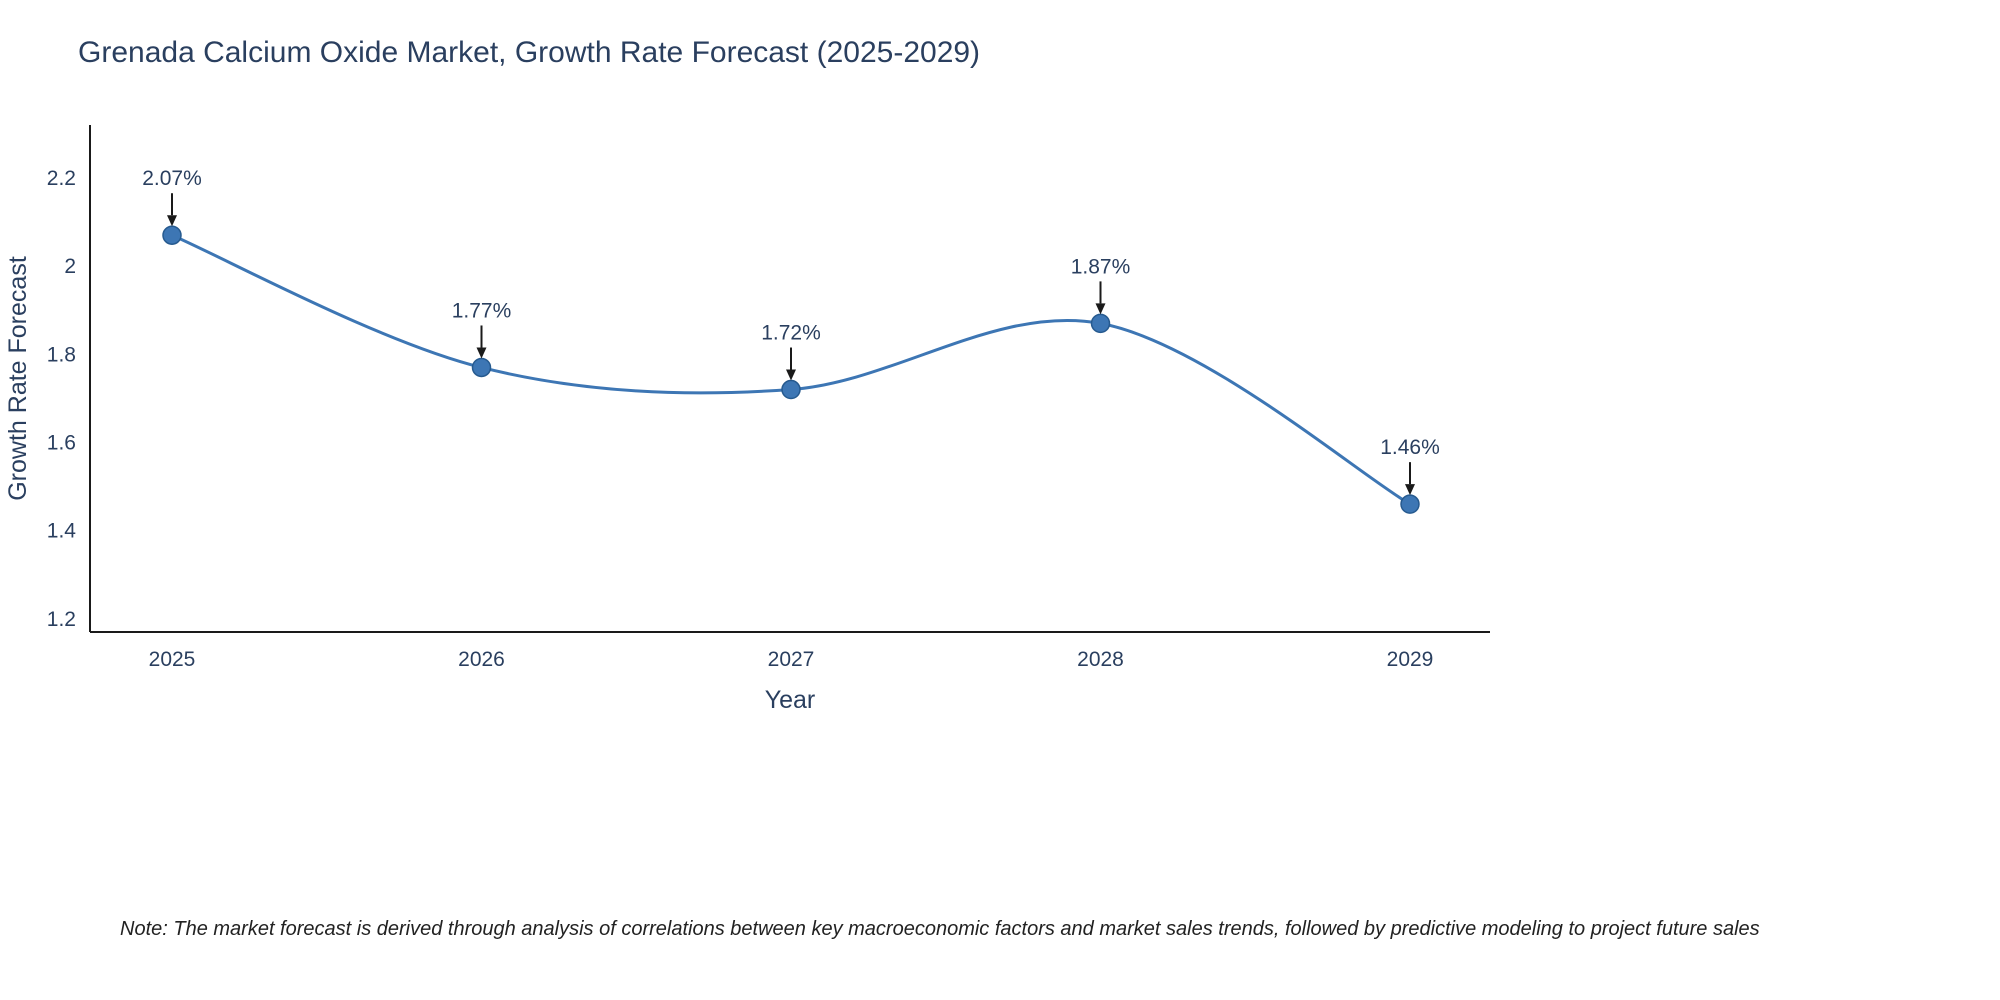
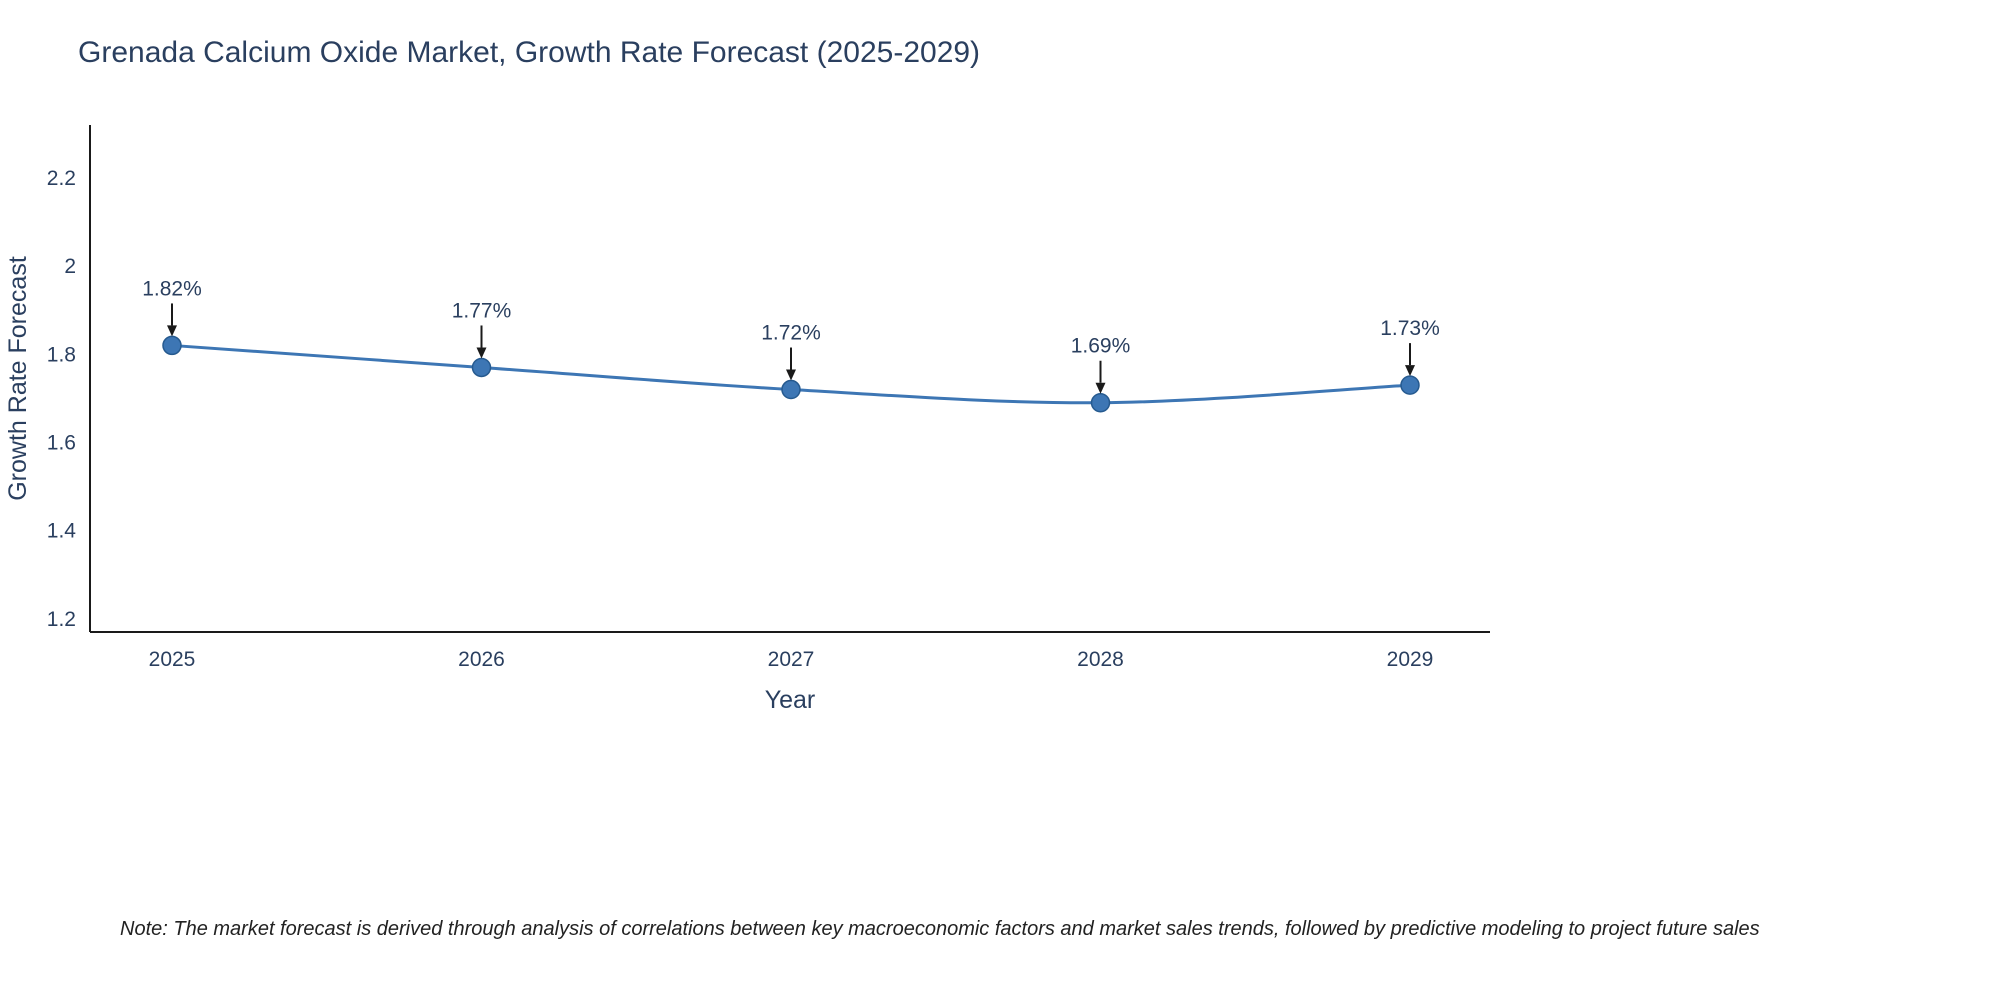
2025: 2.07% -> 1.82%
2028: 1.87% -> 1.69%
2029: 1.46% -> 1.73%
